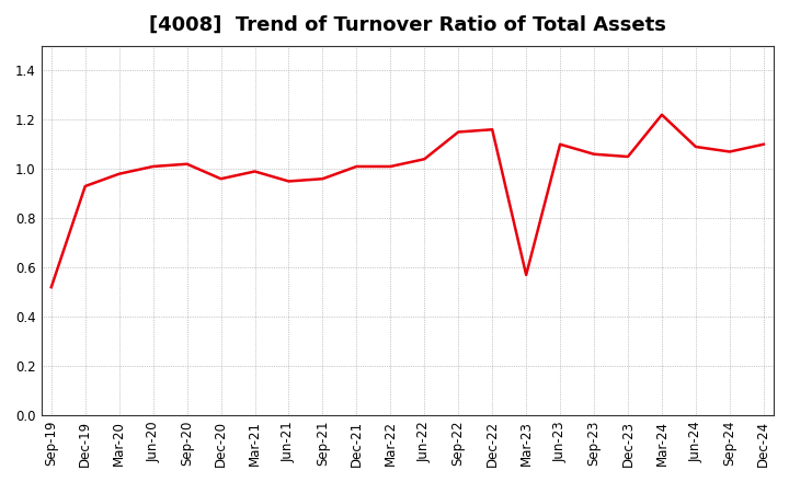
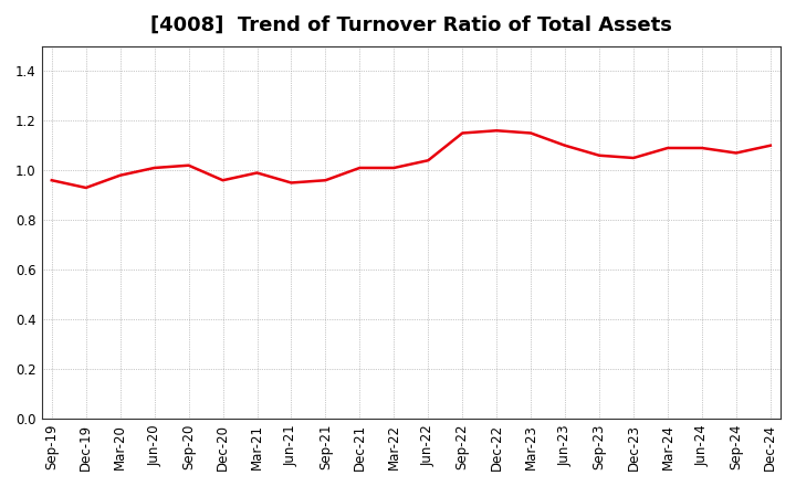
Sep-19: 0.52 -> 0.96
Mar-23: 0.57 -> 1.15
Mar-24: 1.22 -> 1.09
